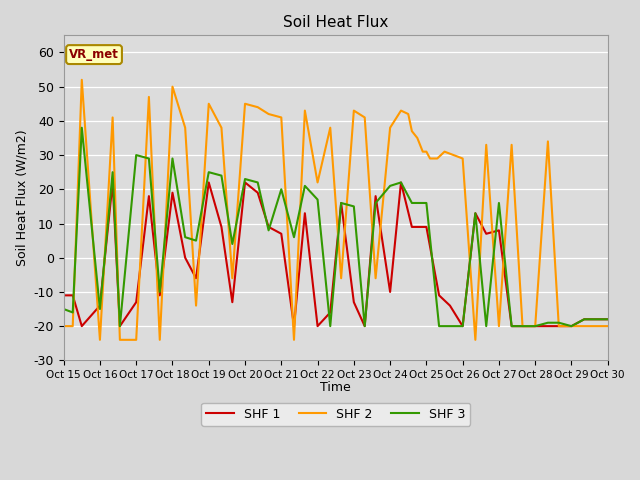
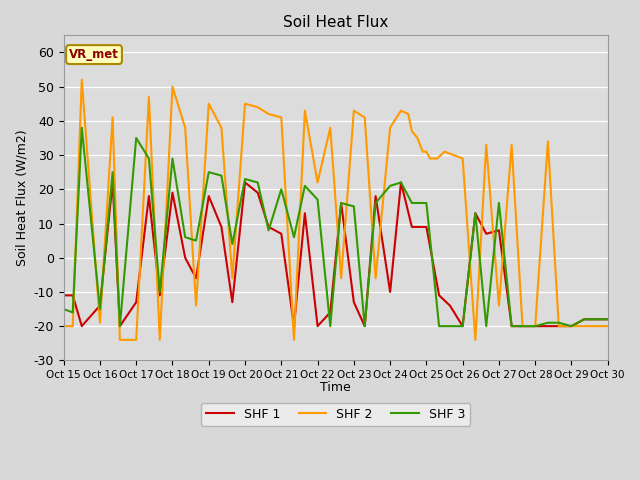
SHF 2/Oct 16: -24 -> -19
SHF 3/Oct 17: 30 -> 35
SHF 1/Oct 19: 22 -> 18
SHF 2/Oct 27: -20 -> -14
